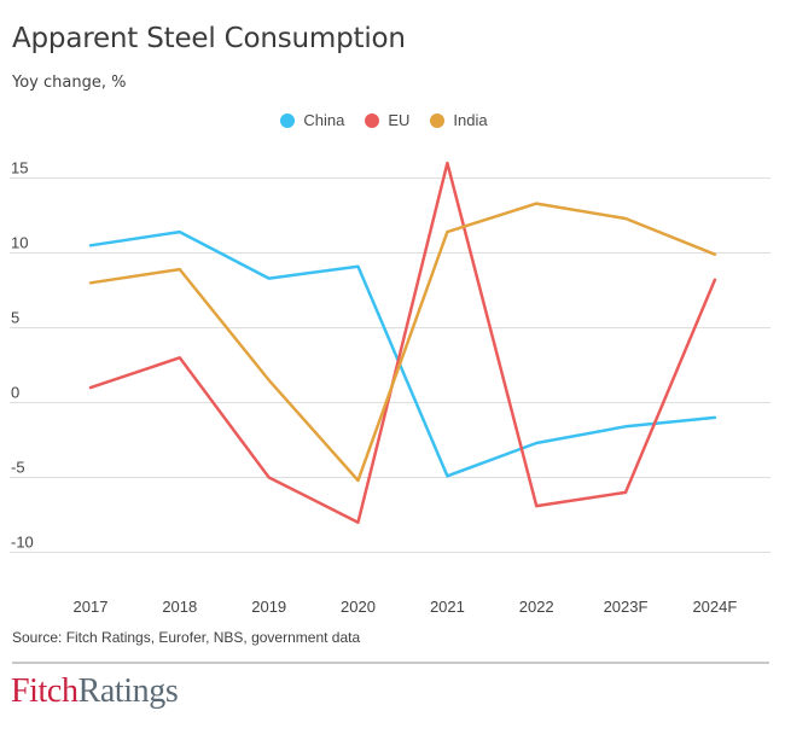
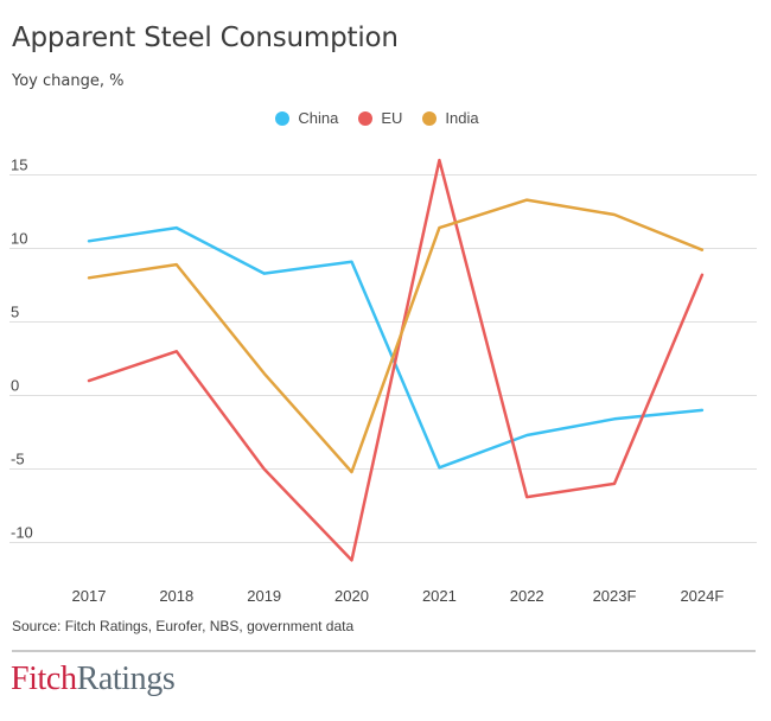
EU/2020: -8.0 -> -11.2
